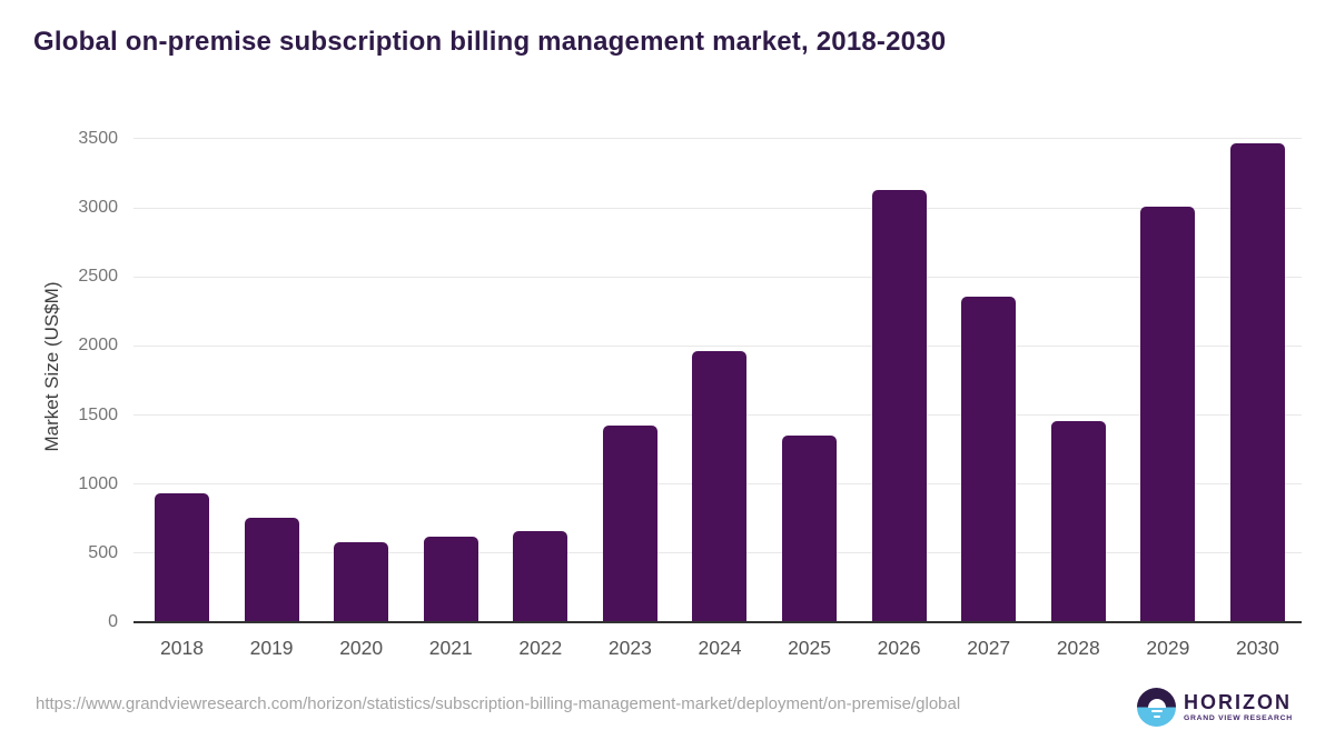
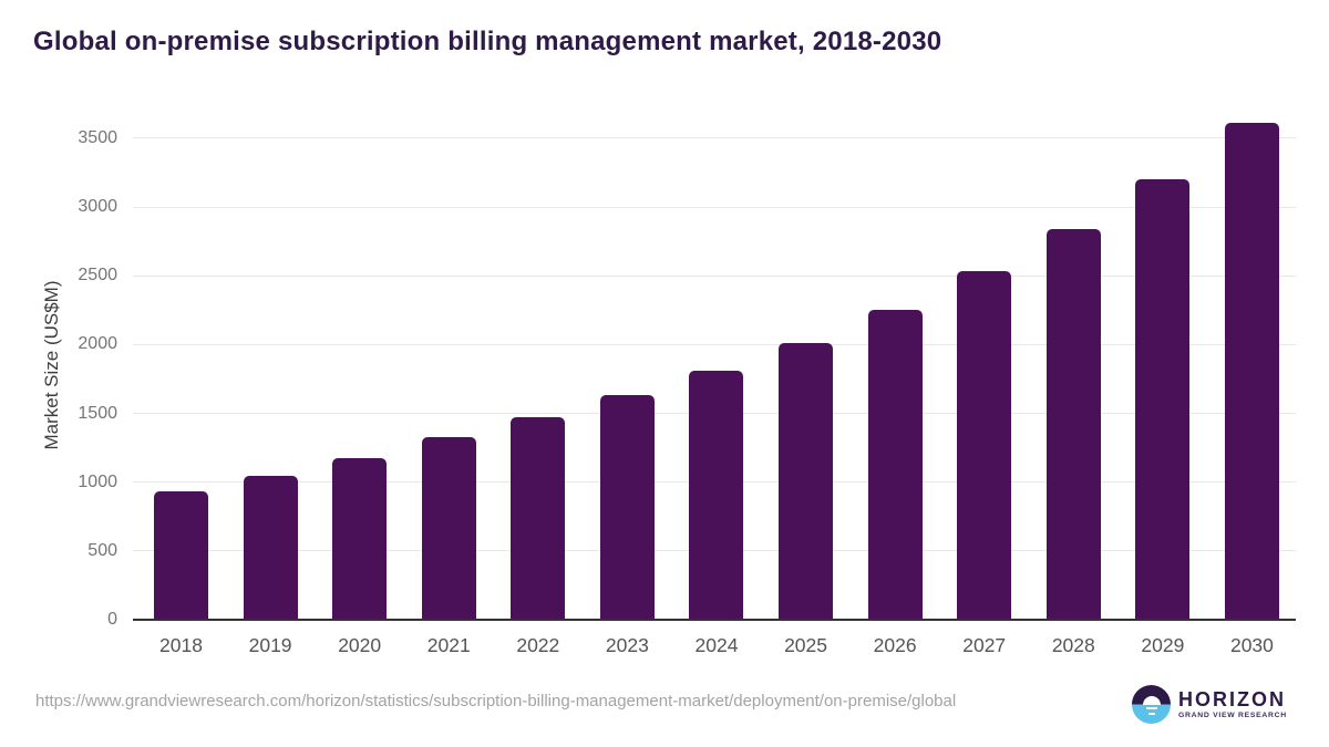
2019: 760 -> 1040
2020: 580 -> 1180
2021: 620 -> 1330
2022: 660 -> 1470
2023: 1420 -> 1630
2024: 1960 -> 1810
2025: 1350 -> 2020
2026: 3130 -> 2250
2027: 2360 -> 2530
2028: 1460 -> 2840
2029: 3010 -> 3200
2030: 3470 -> 3610
